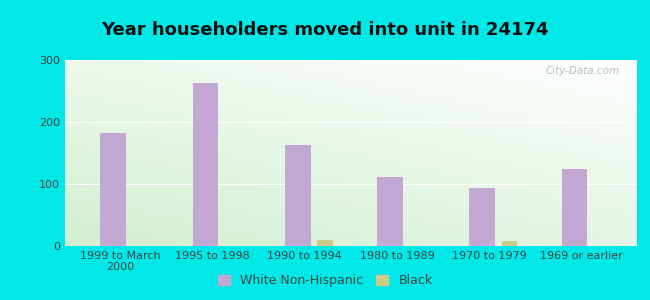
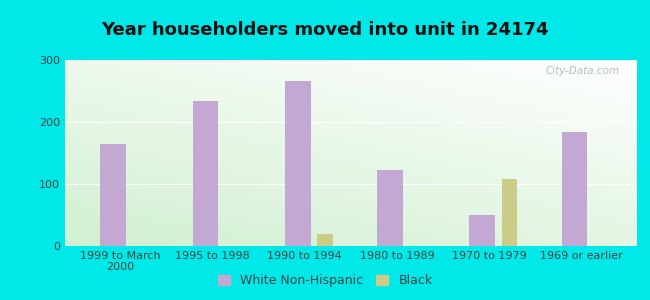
White Non-Hispanic/1999 to March 2000: 182 -> 164
White Non-Hispanic/1995 to 1998: 263 -> 234
White Non-Hispanic/1990 to 1994: 163 -> 266
Black/1990 to 1994: 10 -> 20
White Non-Hispanic/1980 to 1989: 112 -> 122
White Non-Hispanic/1970 to 1979: 93 -> 50
Black/1970 to 1979: 8 -> 108
White Non-Hispanic/1969 or earlier: 124 -> 184
